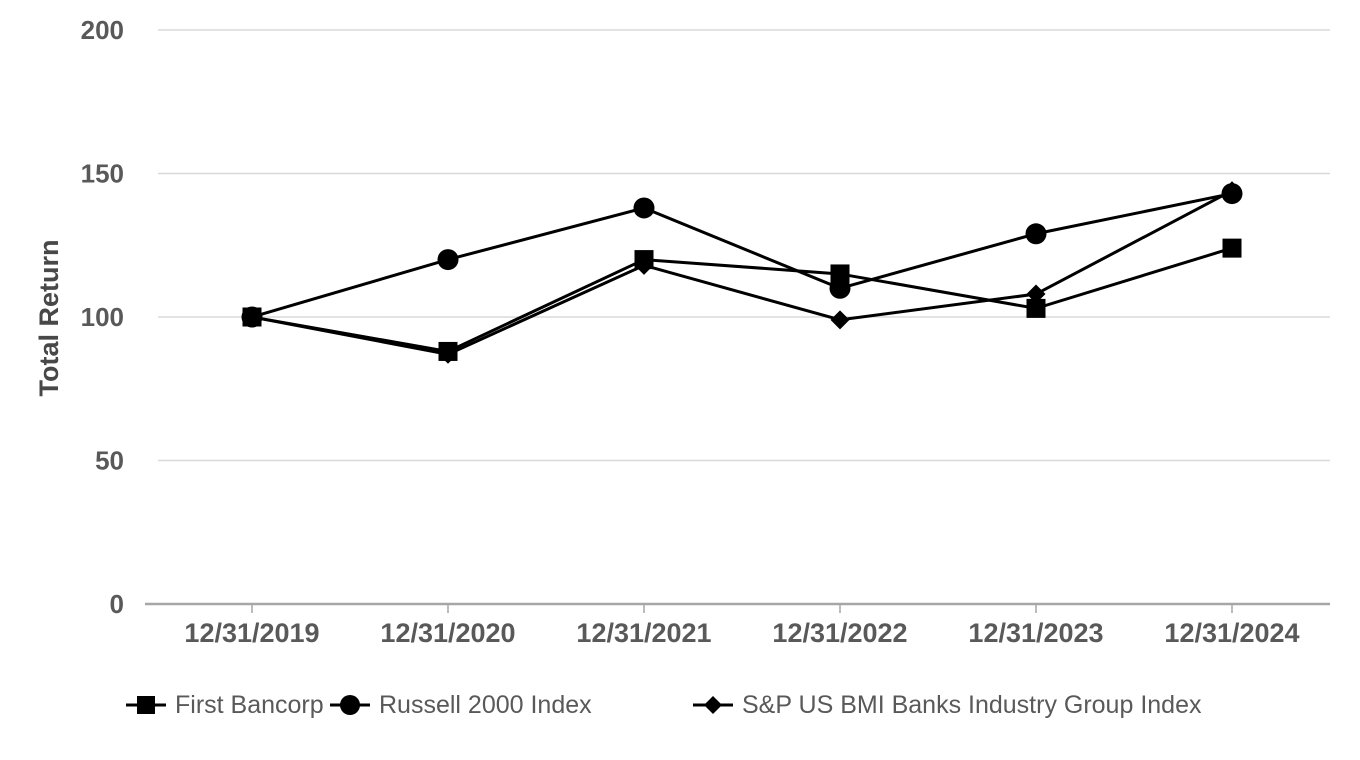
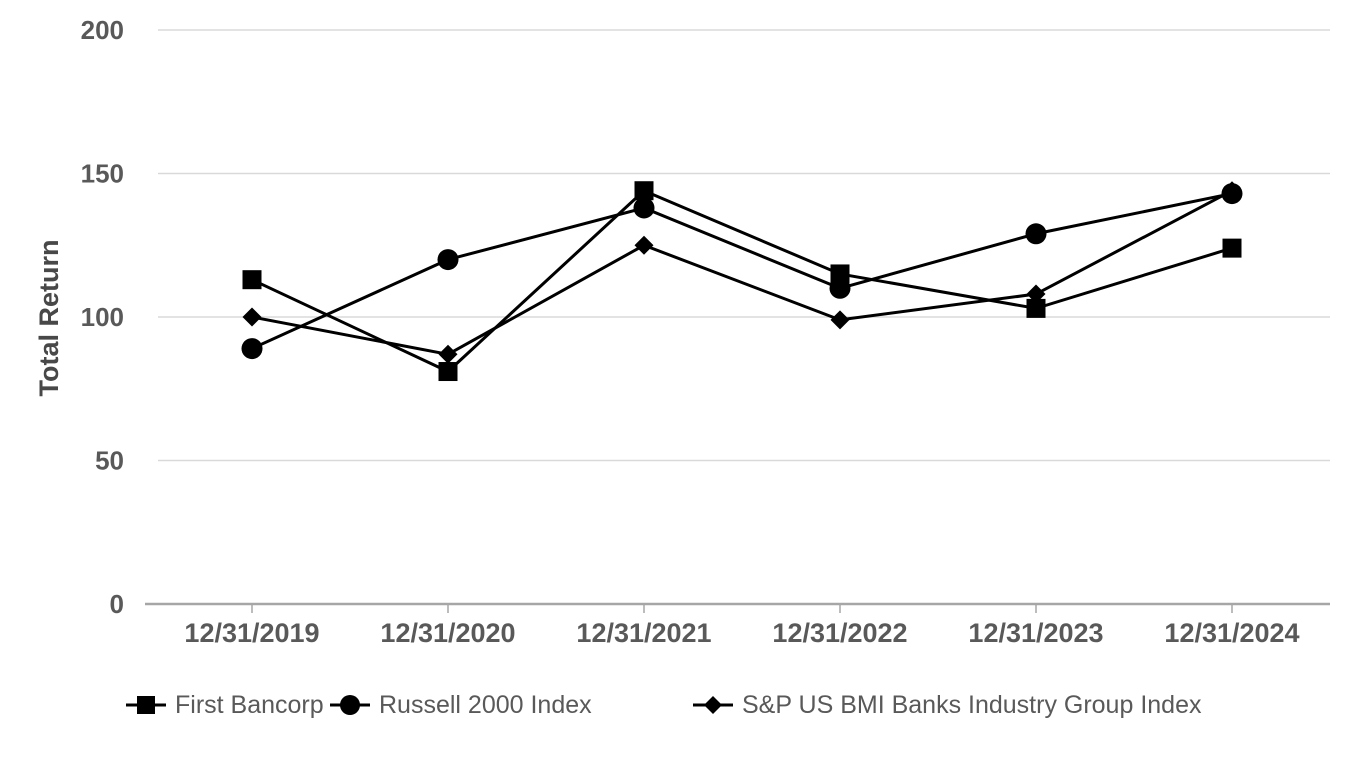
First Bancorp/12/31/2019: 100 -> 113
Russell 2000 Index/12/31/2019: 100 -> 89
First Bancorp/12/31/2020: 88 -> 81
First Bancorp/12/31/2021: 120 -> 144
S&P US BMI Banks Industry Group Index/12/31/2021: 118 -> 125
